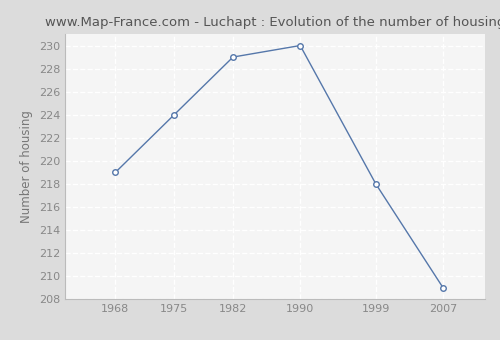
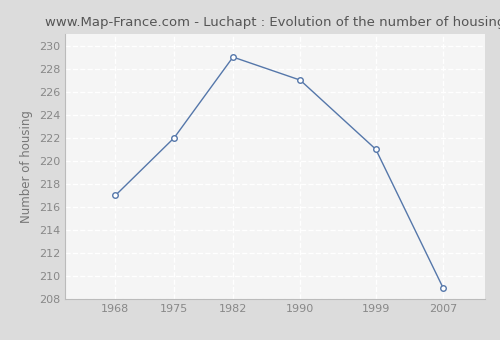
1968: 219 -> 217
1975: 224 -> 222
1990: 230 -> 227
1999: 218 -> 221
